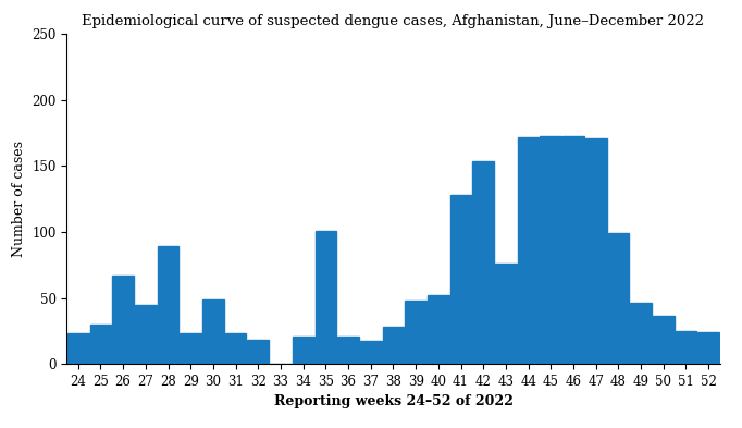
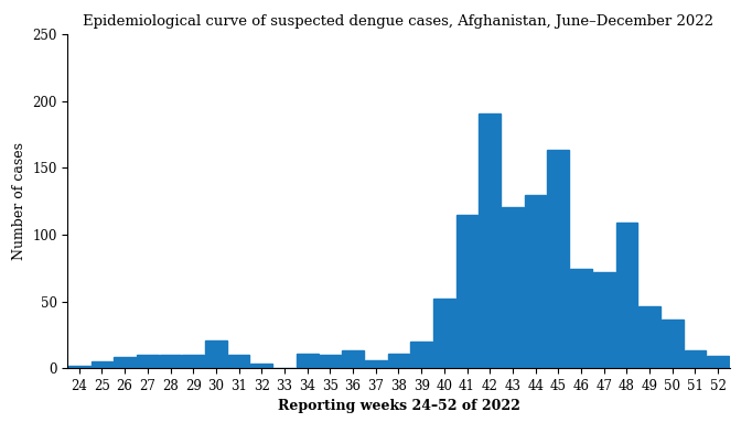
24: 23 -> 2
25: 30 -> 5
26: 67 -> 8
27: 45 -> 10
28: 89 -> 10
29: 23 -> 10
30: 49 -> 21
31: 23 -> 10
32: 18 -> 3
34: 21 -> 11
35: 101 -> 10
36: 21 -> 13
37: 17 -> 6
38: 28 -> 11
39: 48 -> 20
41: 128 -> 115
42: 154 -> 191
43: 76 -> 121
44: 172 -> 130
45: 173 -> 164
46: 173 -> 74
47: 171 -> 72
48: 99 -> 109
51: 25 -> 13
52: 24 -> 9
